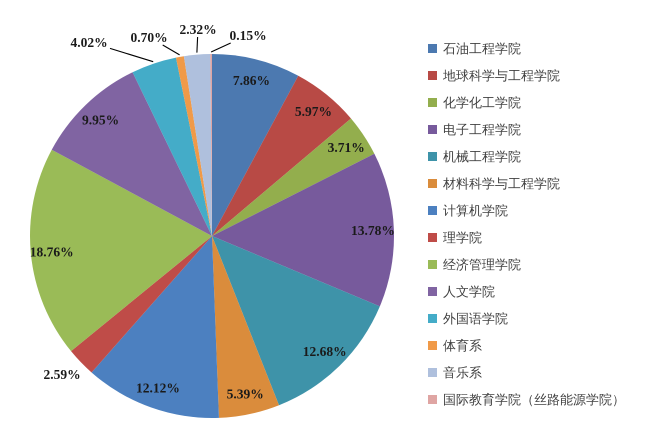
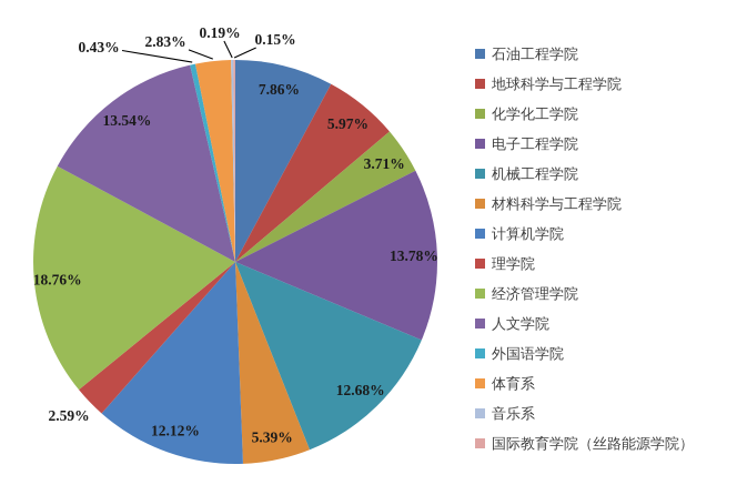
人文学院: 9.95% -> 13.54%
外国语学院: 4.02% -> 0.43%
体育系: 0.70% -> 2.83%
音乐系: 2.32% -> 0.19%
